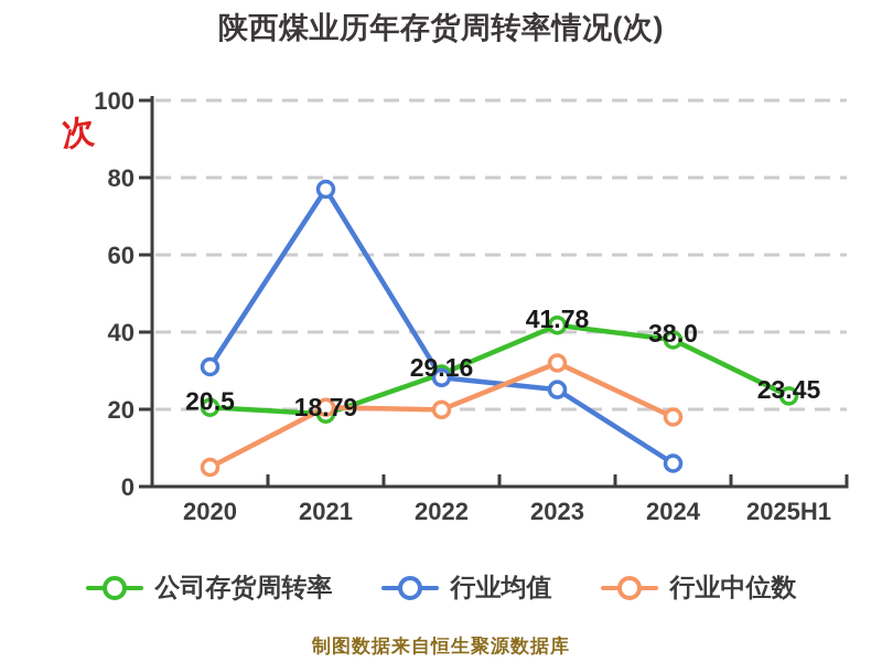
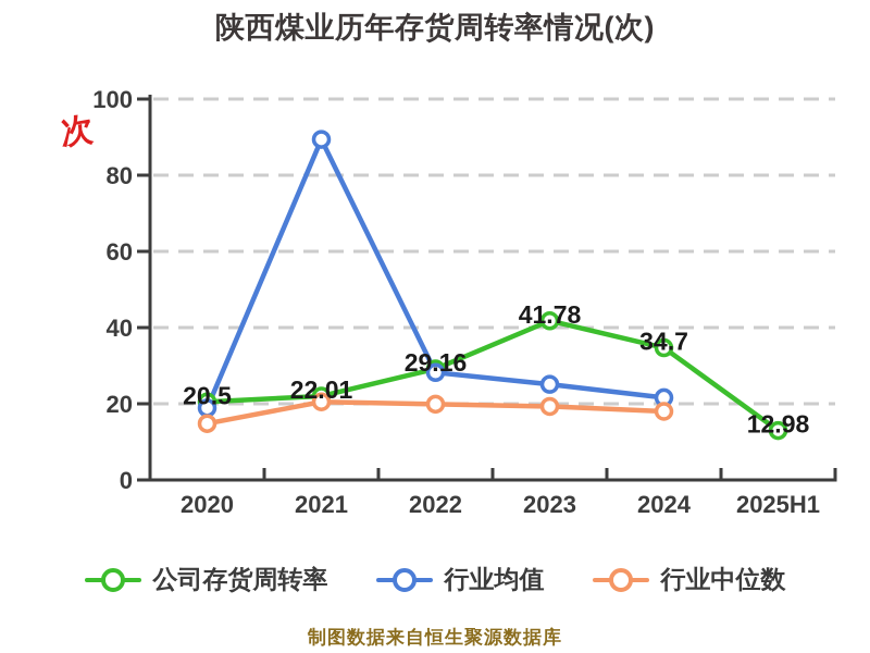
行业均值/2020: 31 -> 19
行业中位数/2020: 5 -> 15
公司存货周转率/2021: 18.79 -> 22.01
行业均值/2021: 77 -> 89
行业中位数/2023: 32 -> 19
公司存货周转率/2024: 38.0 -> 34.7
行业均值/2024: 6 -> 22
公司存货周转率/2025H1: 23.45 -> 12.98
